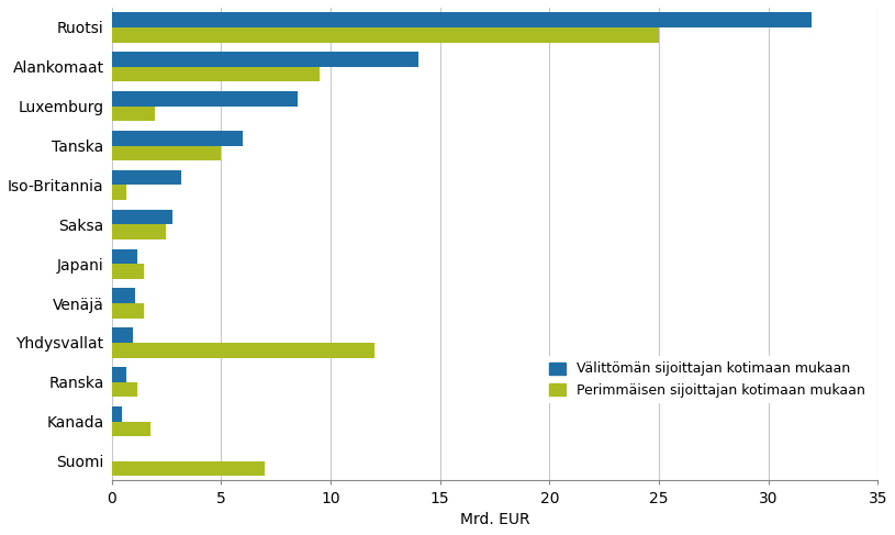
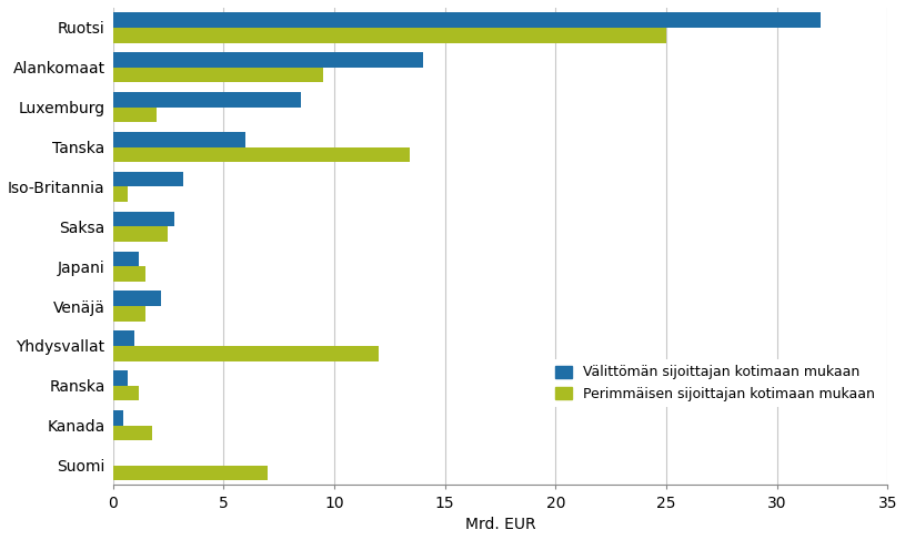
Perimmäisen sijoittajan kotimaan mukaan/Tanska: 5.0 -> 13.4
Välittömän sijoittajan kotimaan mukaan/Venäjä: 1.1 -> 2.2
